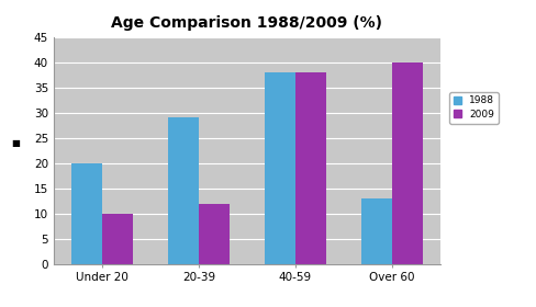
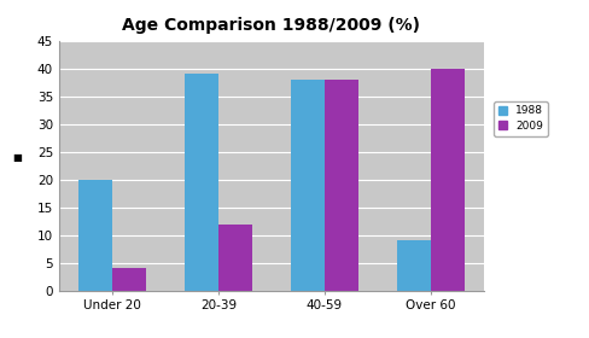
2009/Under 20: 10 -> 4
1988/20-39: 29 -> 39
1988/Over 60: 13 -> 9
